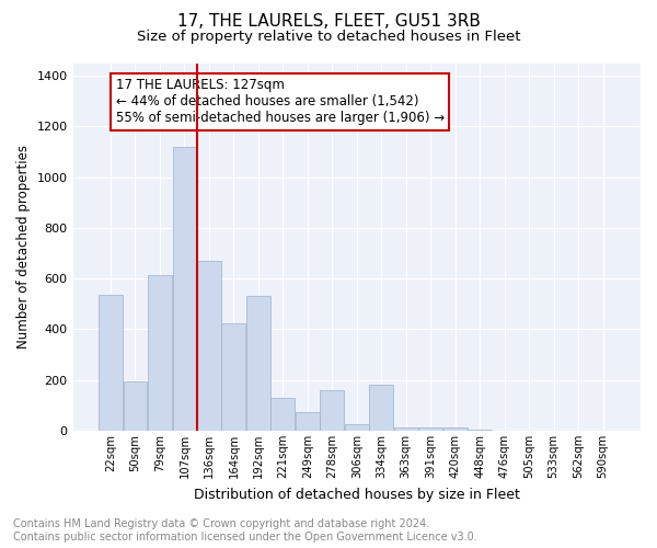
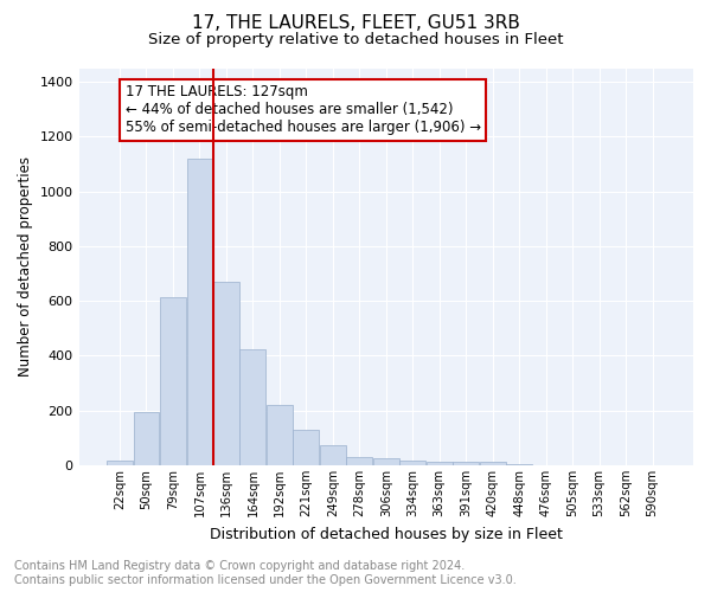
22sqm: 535 -> 18
192sqm: 530 -> 220
278sqm: 160 -> 30
334sqm: 180 -> 18
